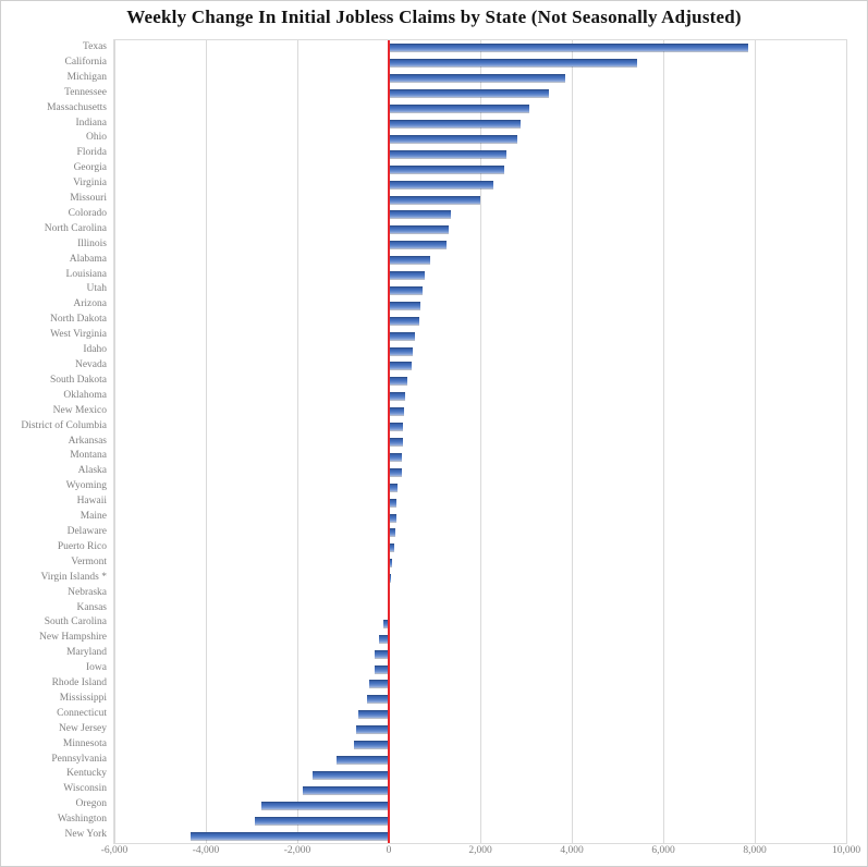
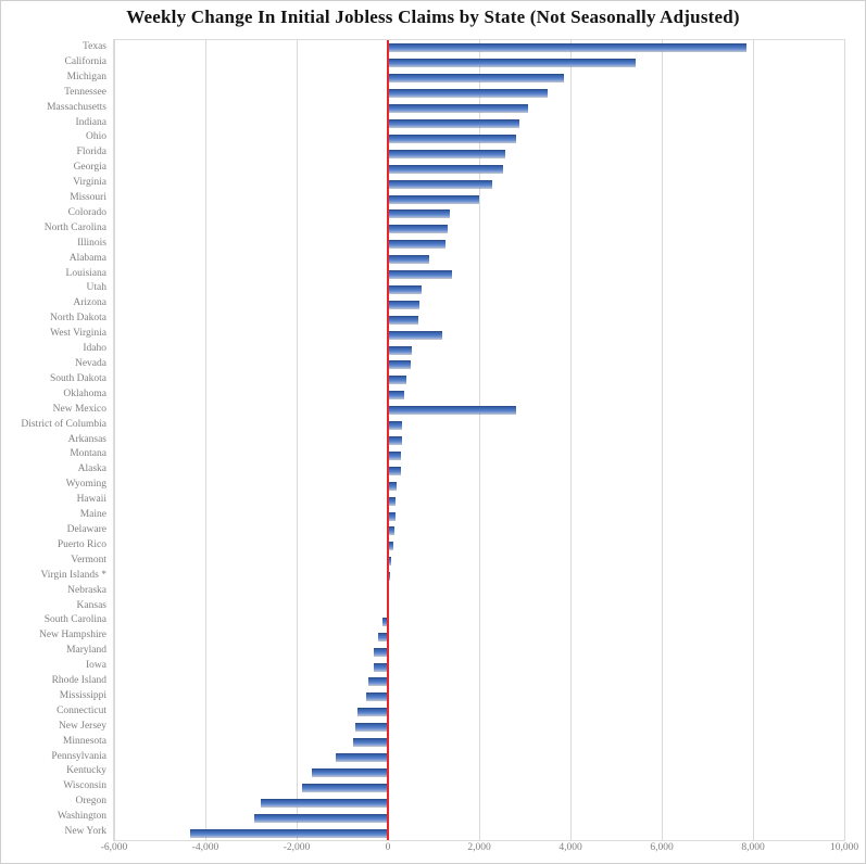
Louisiana: 800 -> 1400
West Virginia: 600 -> 1200
New Mexico: 300 -> 2800
